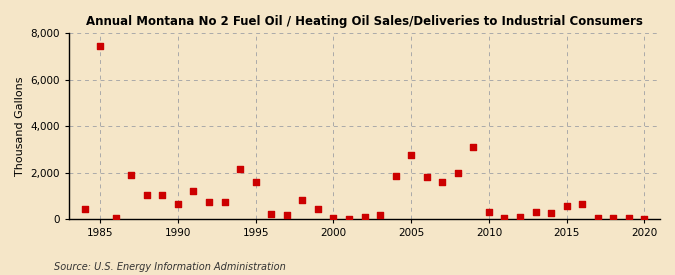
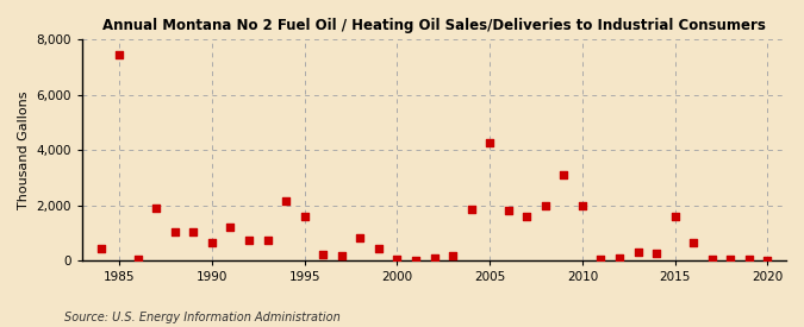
2005: 2,750 -> 4,250
2010: 280 -> 2,000
2015: 550 -> 1,600
